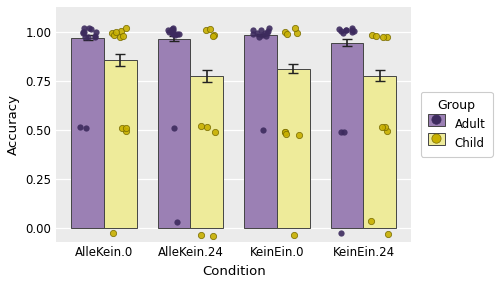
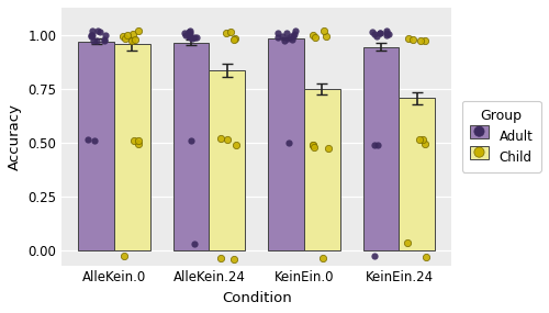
Child/AlleKein.0: 0.86 -> 0.96
Child/AlleKein.24: 0.78 -> 0.84
Child/KeinEin.0: 0.81 -> 0.75
Child/KeinEin.24: 0.78 -> 0.71
